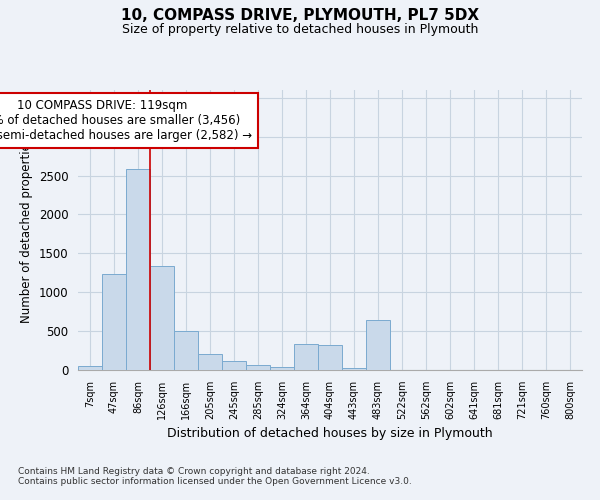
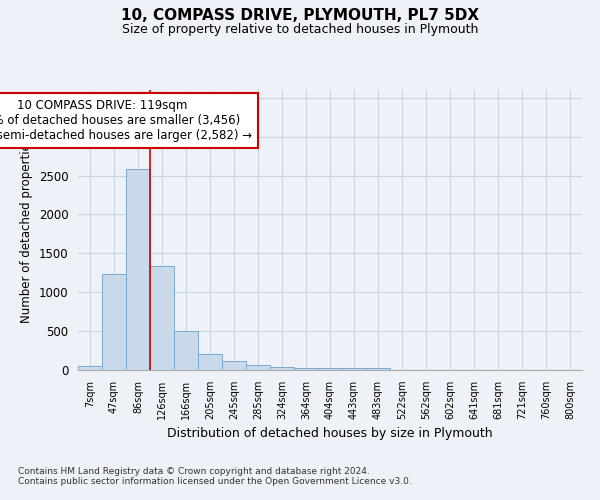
364sqm: 340 -> 30
404sqm: 320 -> 20
483sqm: 640 -> 30
